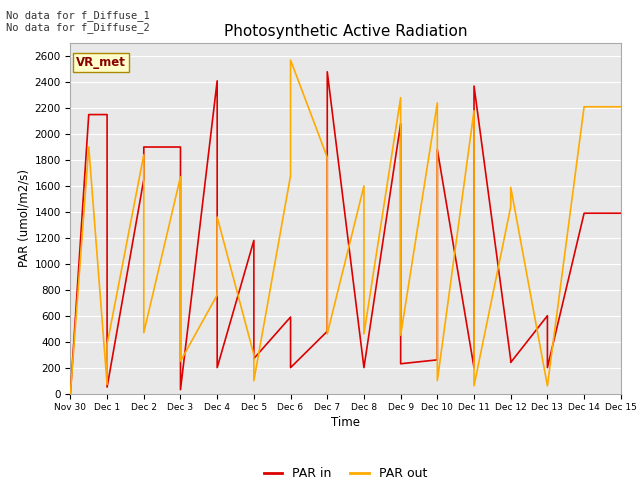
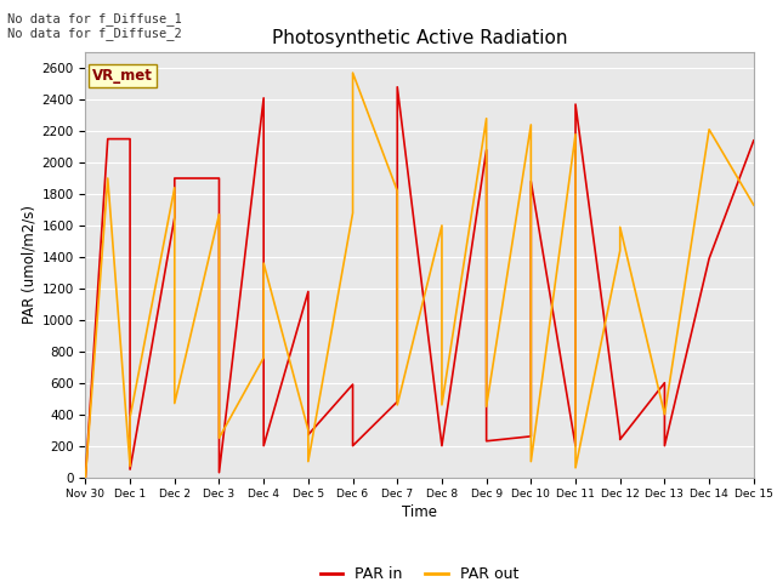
PAR out/Dec 13: 60 -> 400
PAR in/Dec 15: 1390 -> 2140
PAR out/Dec 15: 2210 -> 1730
